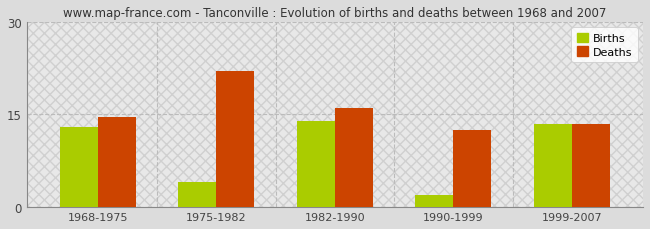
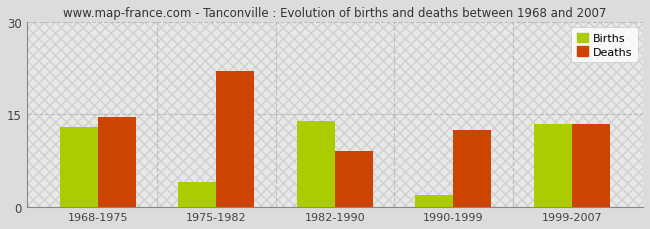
Deaths/1982-1990: 16.0 -> 9.0
